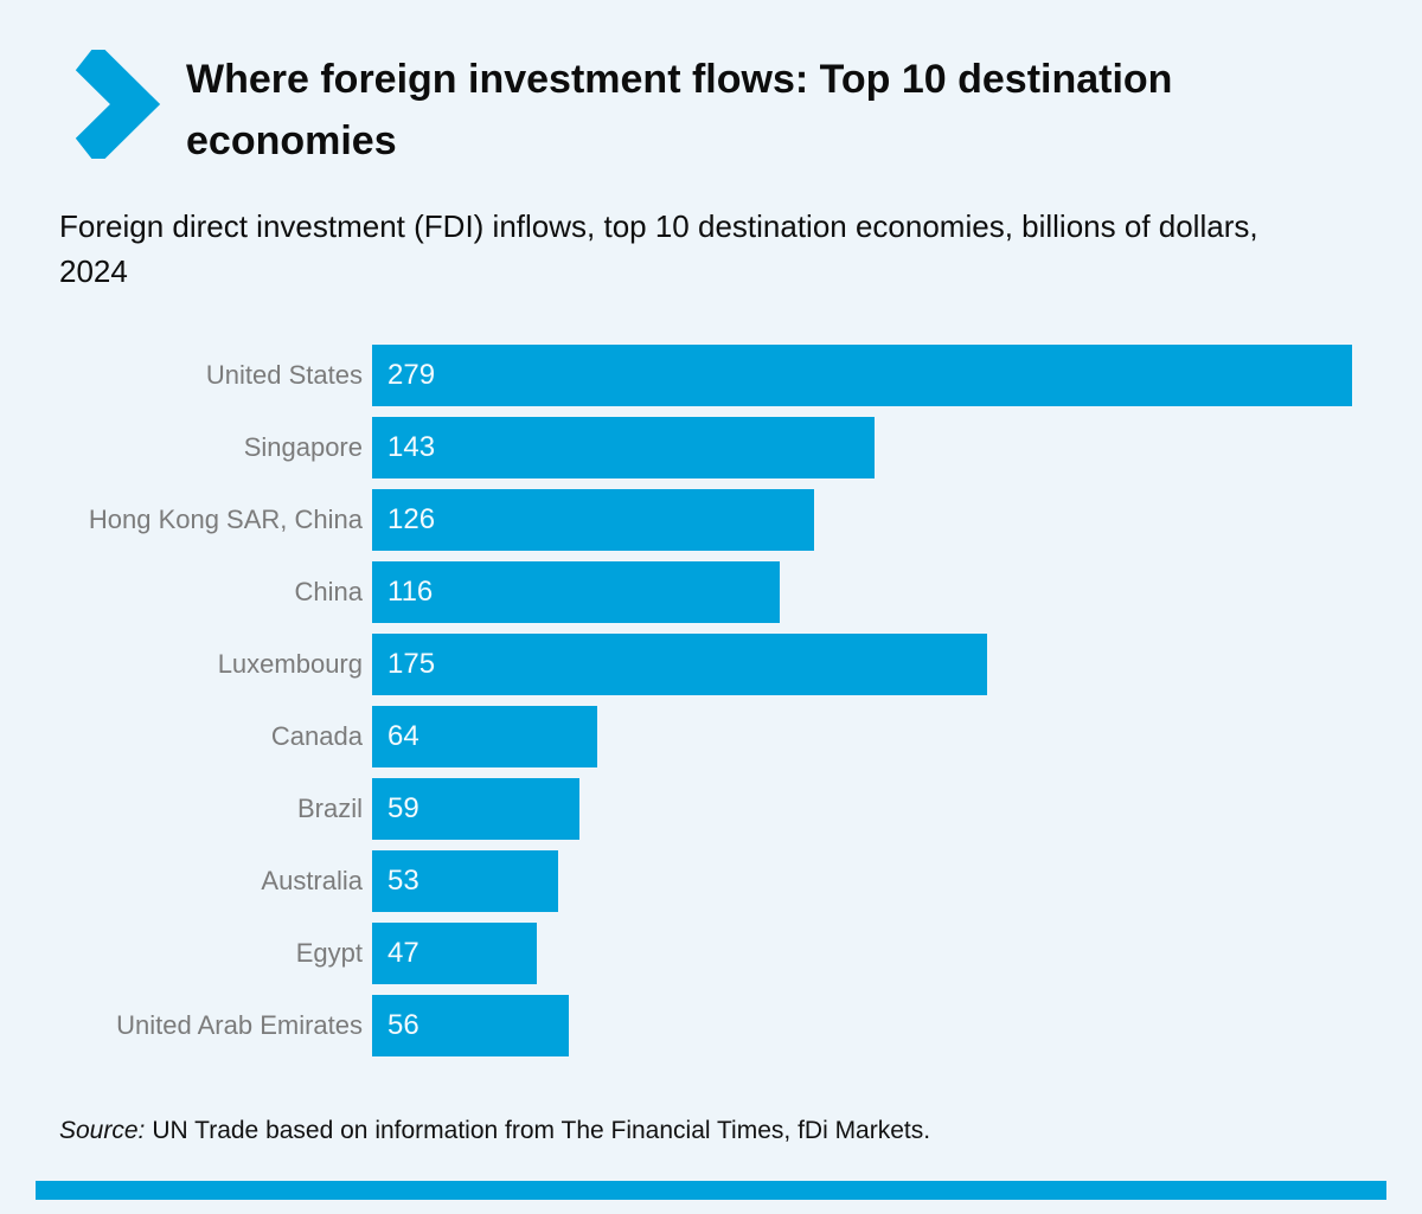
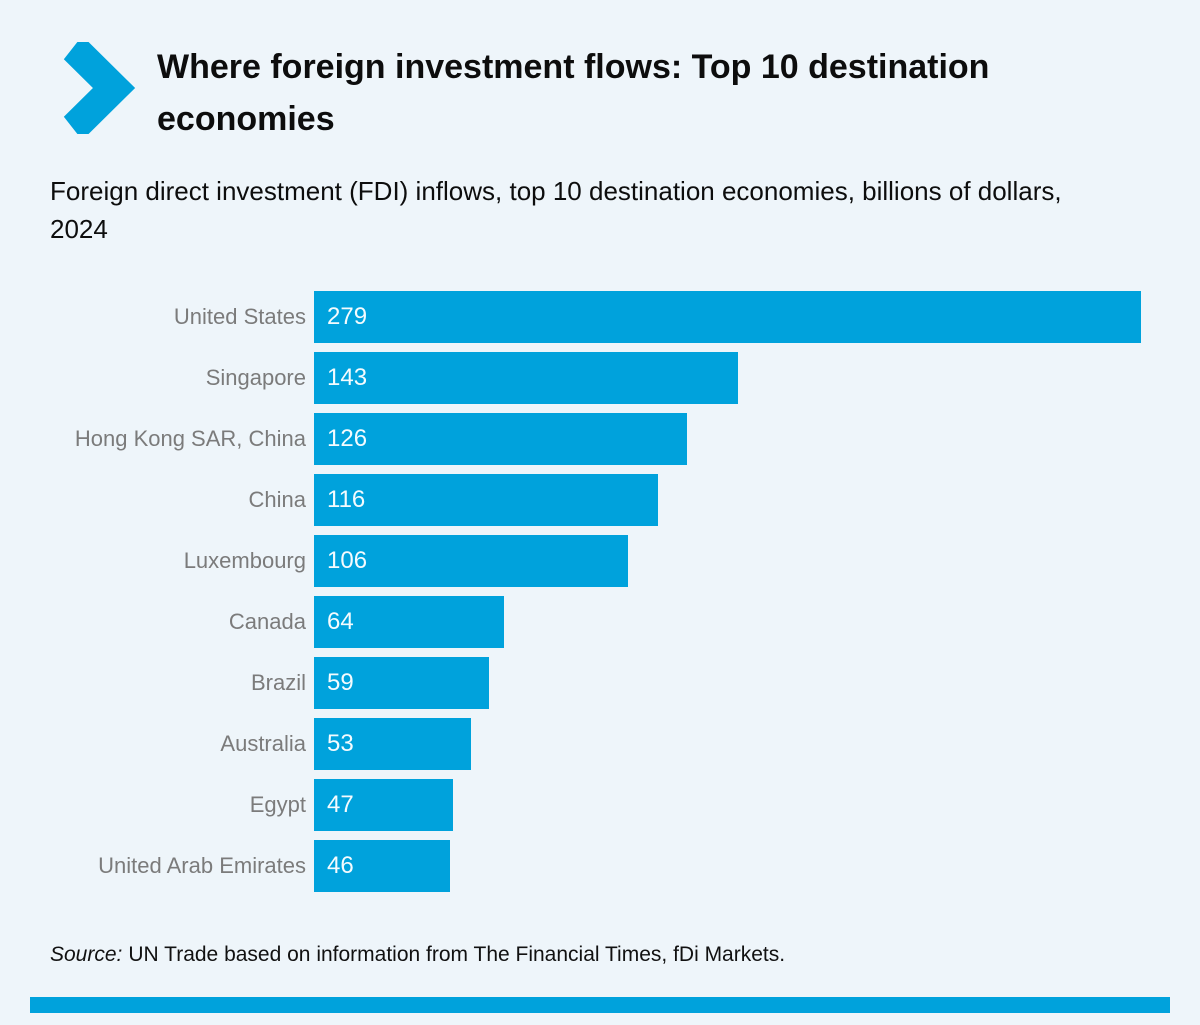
Luxembourg: 175 -> 106
United Arab Emirates: 56 -> 46
